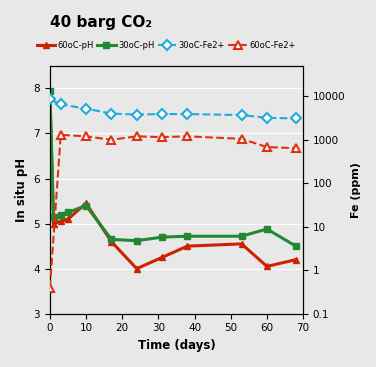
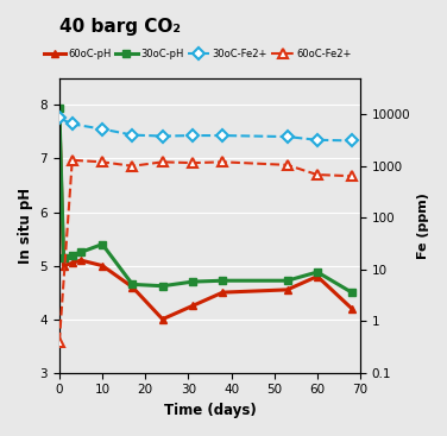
60oC-pH/10: 5.45 -> 5.00
60oC-pH/60: 4.05 -> 4.80
